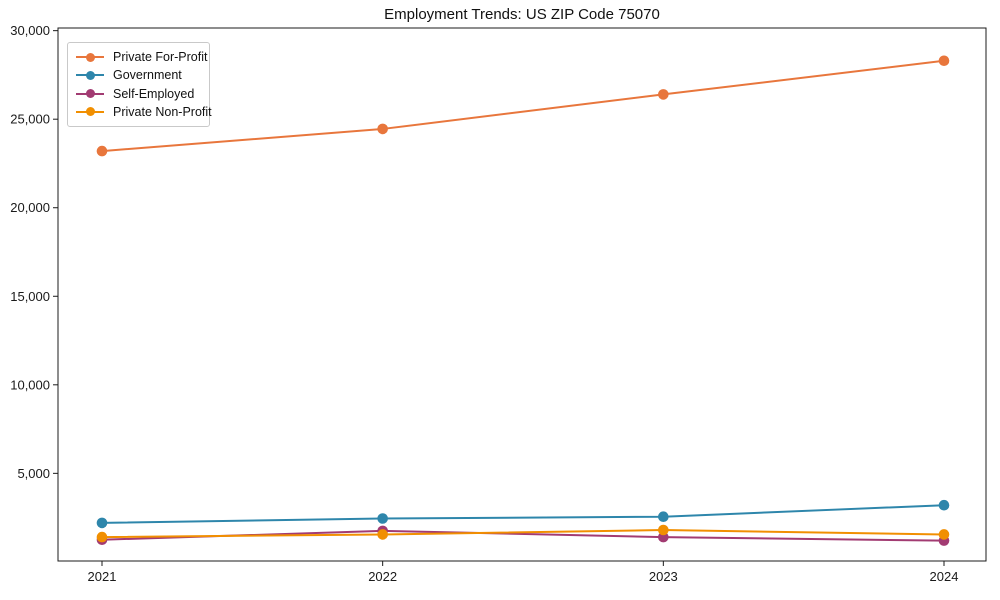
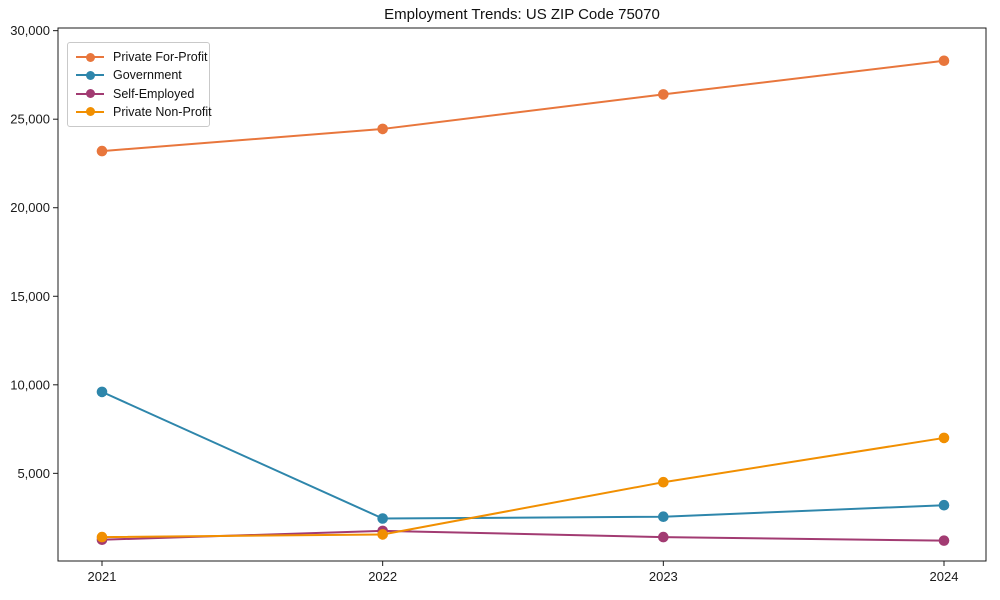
Government/2021: 2200 -> 9600
Private Non-Profit/2023: 1800 -> 4500
Private Non-Profit/2024: 1600 -> 7000
